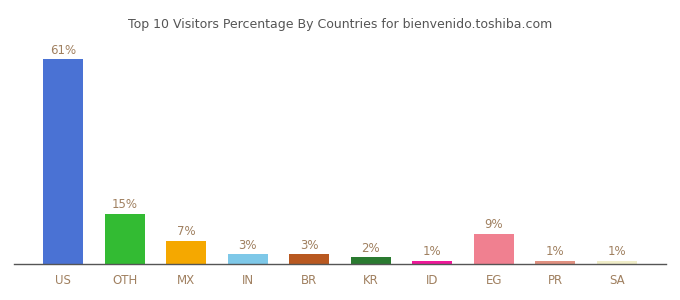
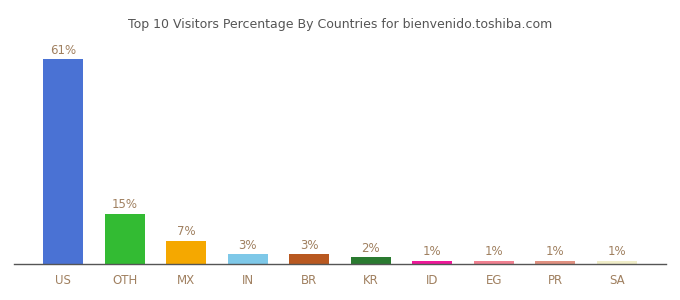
EG: 9% -> 1%
